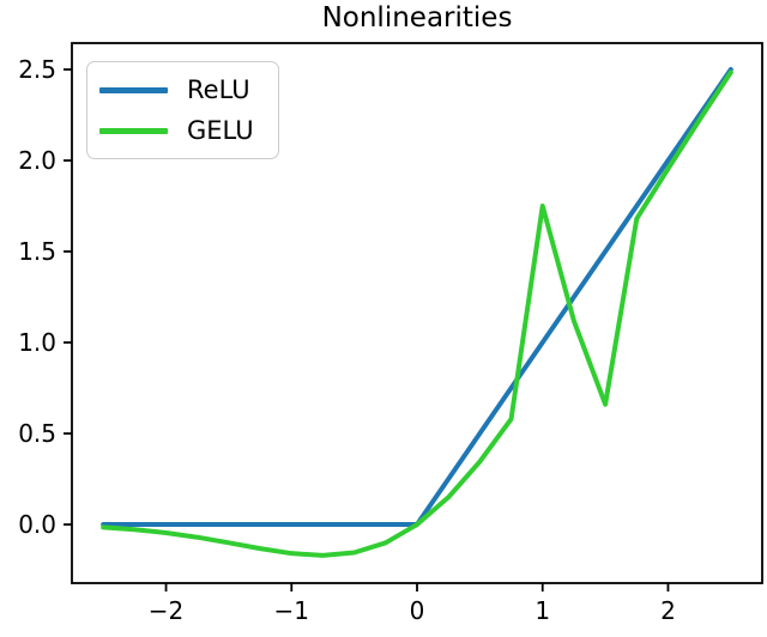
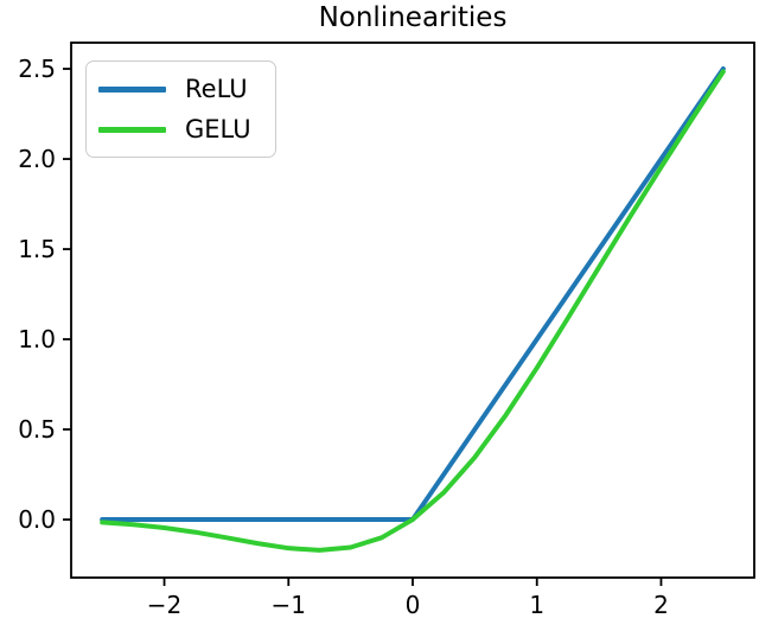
GELU/1.0: 1.75 -> 0.84
GELU/1.5: 0.66 -> 1.40
